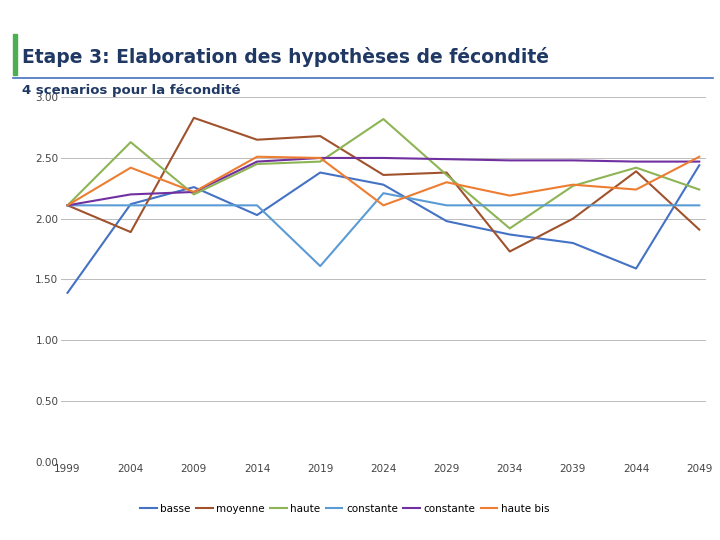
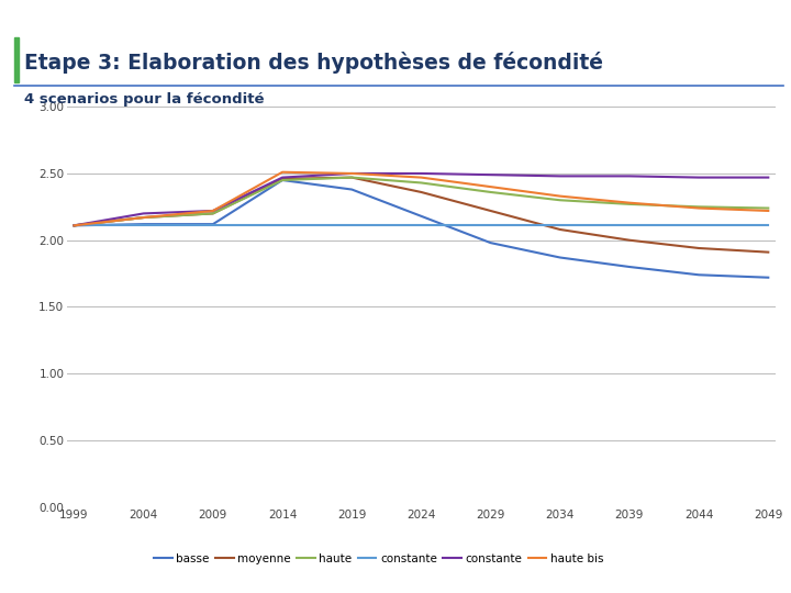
basse/1999: 1.39 -> 2.11
moyenne/2004: 1.89 -> 2.17
haute/2004: 2.63 -> 2.17
haute bis/2004: 2.42 -> 2.17
basse/2009: 2.26 -> 2.12
moyenne/2009: 2.83 -> 2.20
basse/2014: 2.03 -> 2.45
moyenne/2014: 2.65 -> 2.46
moyenne/2019: 2.68 -> 2.47
constante/2019: 1.61 -> 2.11
basse/2024: 2.28 -> 2.18
haute/2024: 2.82 -> 2.43
constante/2024: 2.21 -> 2.11
haute bis/2024: 2.11 -> 2.47
moyenne/2029: 2.38 -> 2.22
haute bis/2029: 2.30 -> 2.40
moyenne/2034: 1.73 -> 2.08
haute/2034: 1.92 -> 2.30
haute bis/2034: 2.19 -> 2.33
basse/2044: 1.59 -> 1.74
moyenne/2044: 2.39 -> 1.94
haute/2044: 2.42 -> 2.25
basse/2049: 2.44 -> 1.72
haute bis/2049: 2.51 -> 2.22
